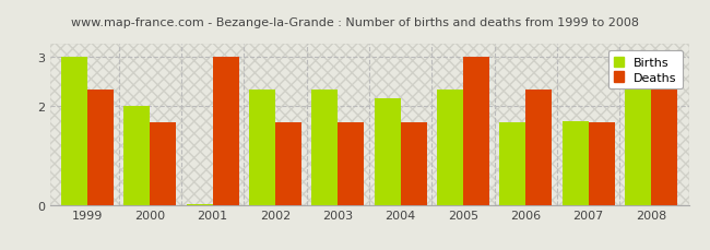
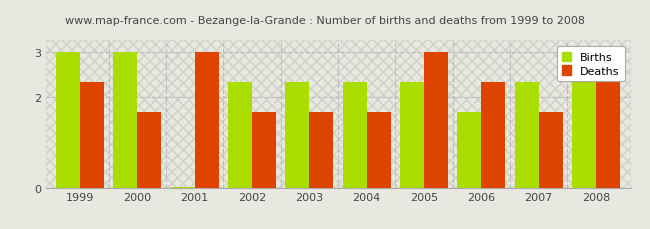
Births/2000: 2.00 -> 3.00
Births/2004: 2.15 -> 2.33
Births/2007: 1.70 -> 2.33
